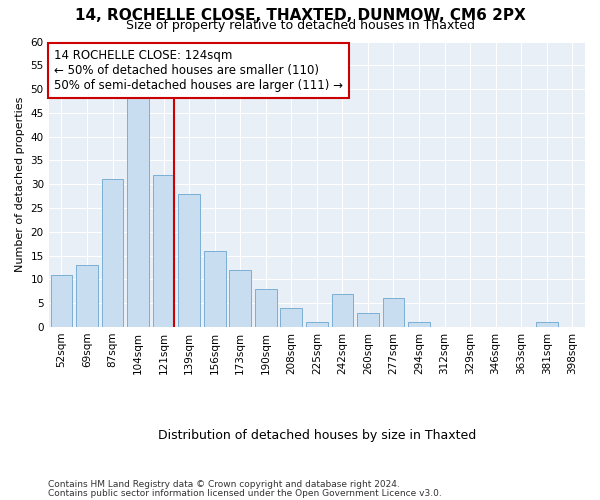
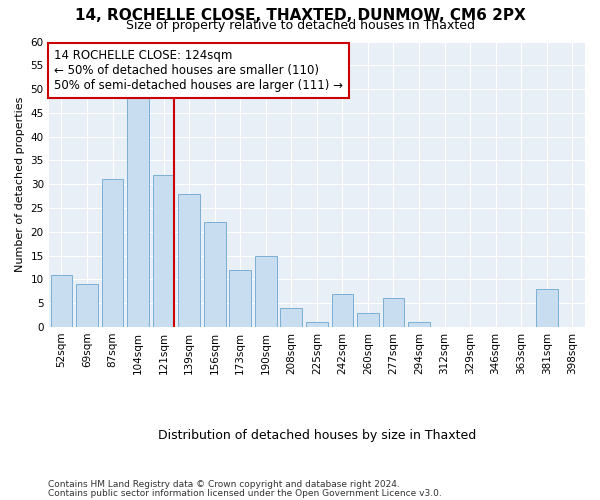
69sqm: 13 -> 9
156sqm: 16 -> 22
190sqm: 8 -> 15
381sqm: 1 -> 8
